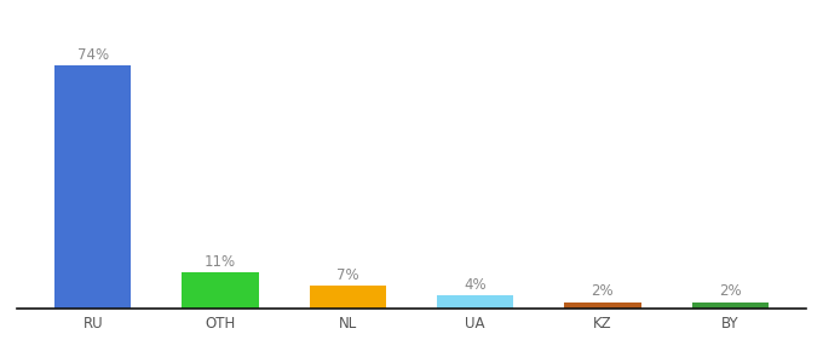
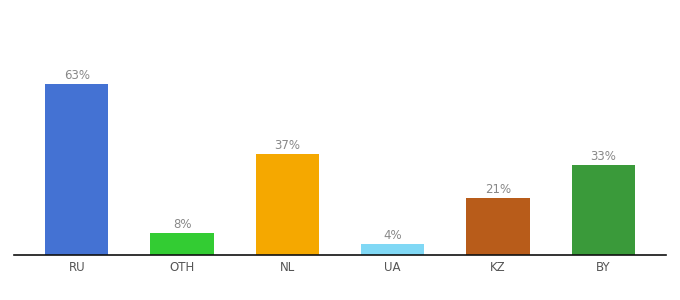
RU: 74% -> 63%
OTH: 11% -> 8%
NL: 7% -> 37%
KZ: 2% -> 21%
BY: 2% -> 33%
